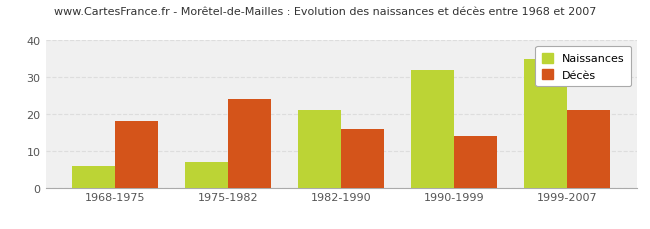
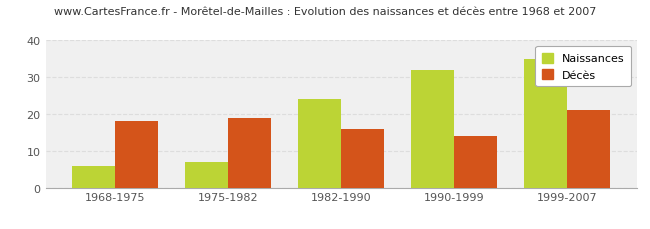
Décès/1975-1982: 24 -> 19
Naissances/1982-1990: 21 -> 24
